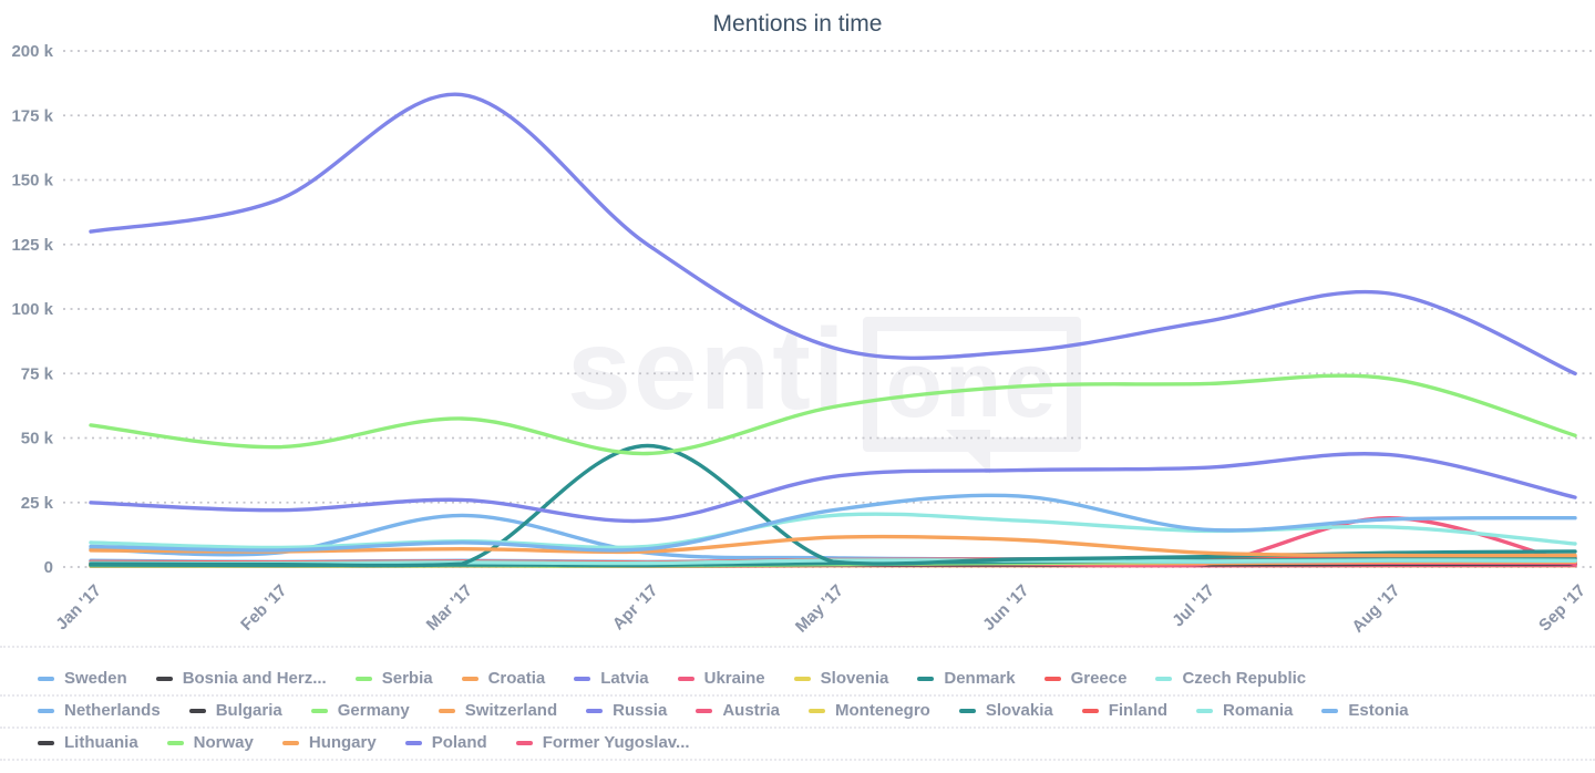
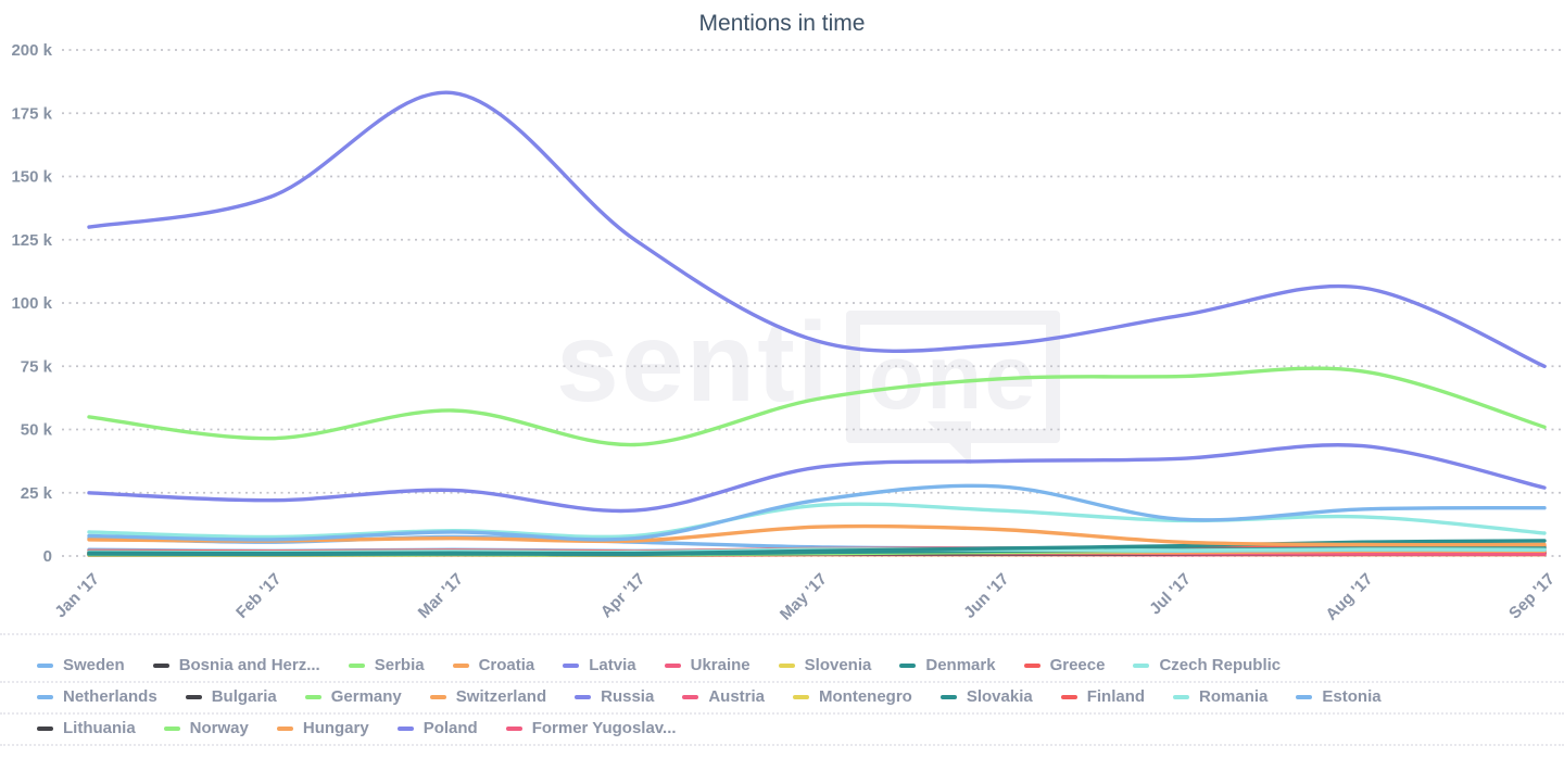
Netherlands/Mar '17: 20k -> 8k
Denmark/Apr '17: 47k -> 1k
Austria/Aug '17: 19k -> 1k
